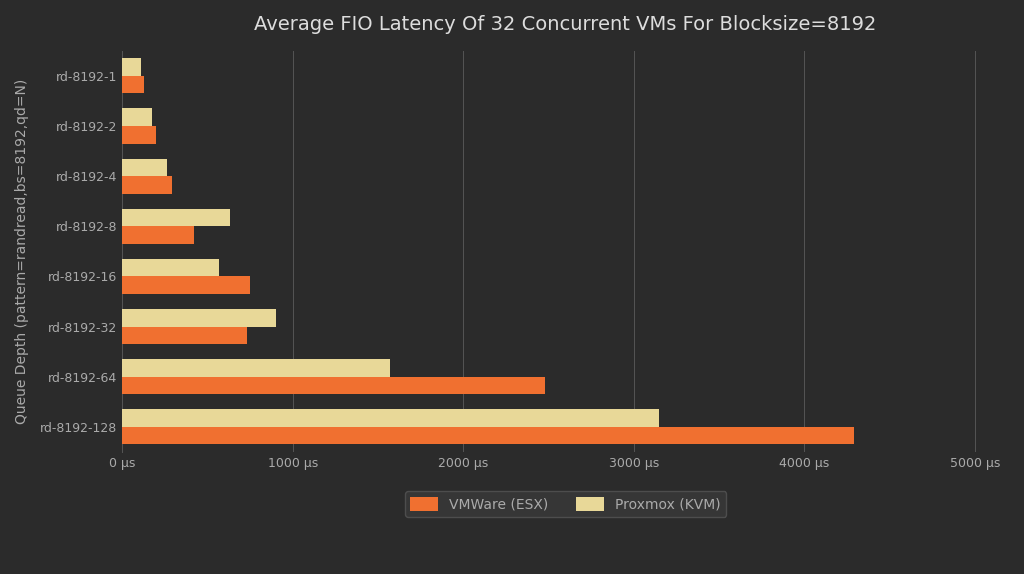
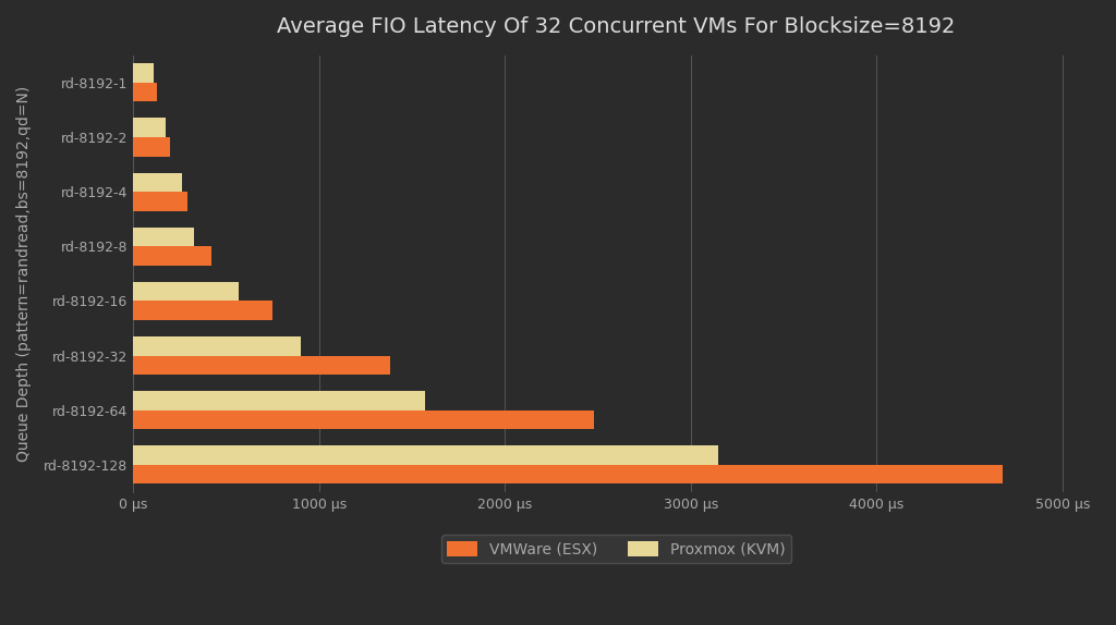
Proxmox (KVM)/rd-8192-8: 630 μs -> 330 μs
VMWare (ESX)/rd-8192-32: 730 μs -> 1380 μs
VMWare (ESX)/rd-8192-128: 4290 μs -> 4680 μs
